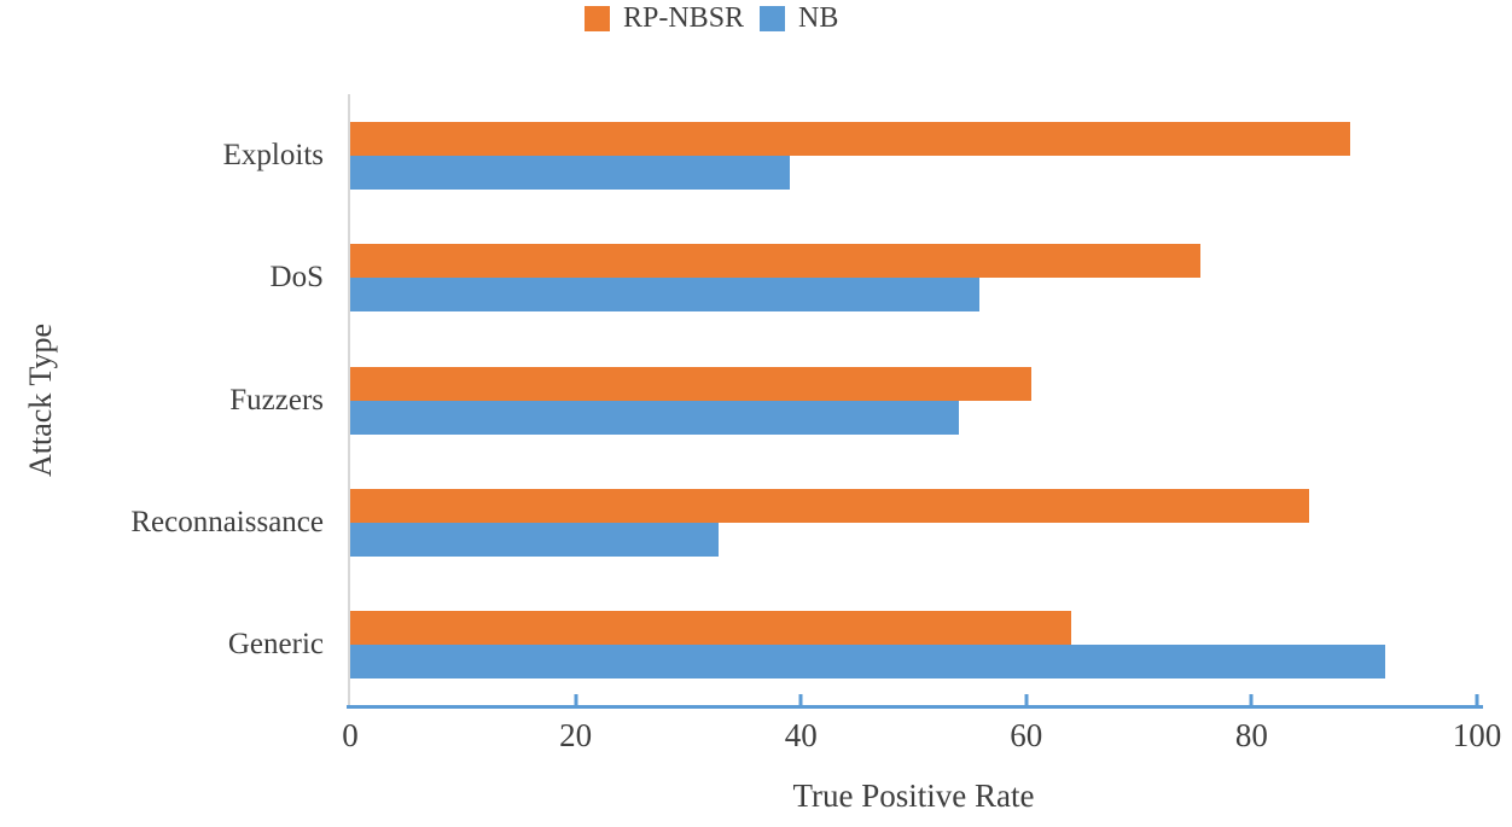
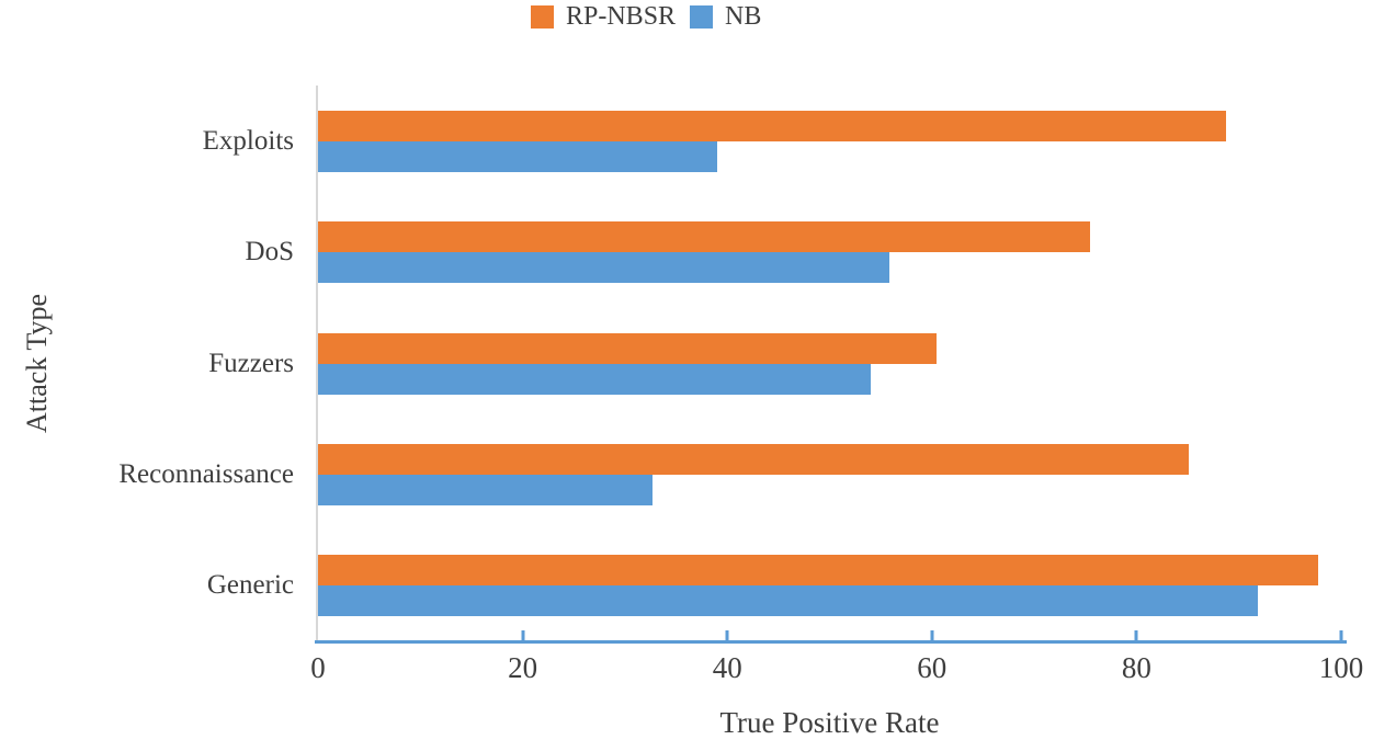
RP-NBSR/Generic: 64 -> 98
